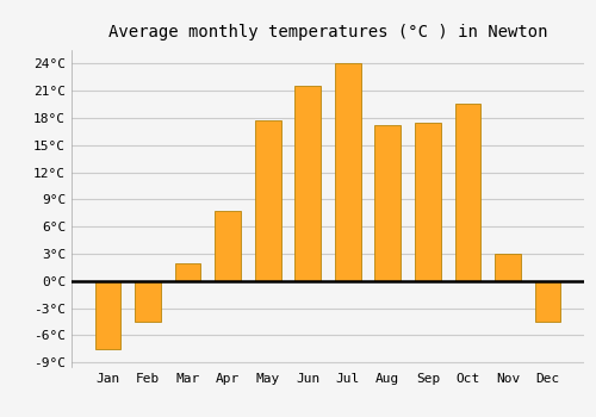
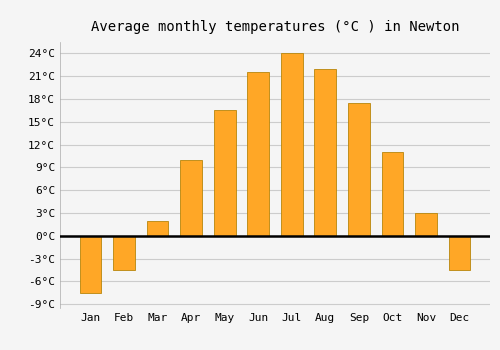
Apr: 7.8°C -> 10.0°C
May: 17.8°C -> 16.5°C
Aug: 17.2°C -> 22.0°C
Oct: 19.6°C -> 11.0°C
